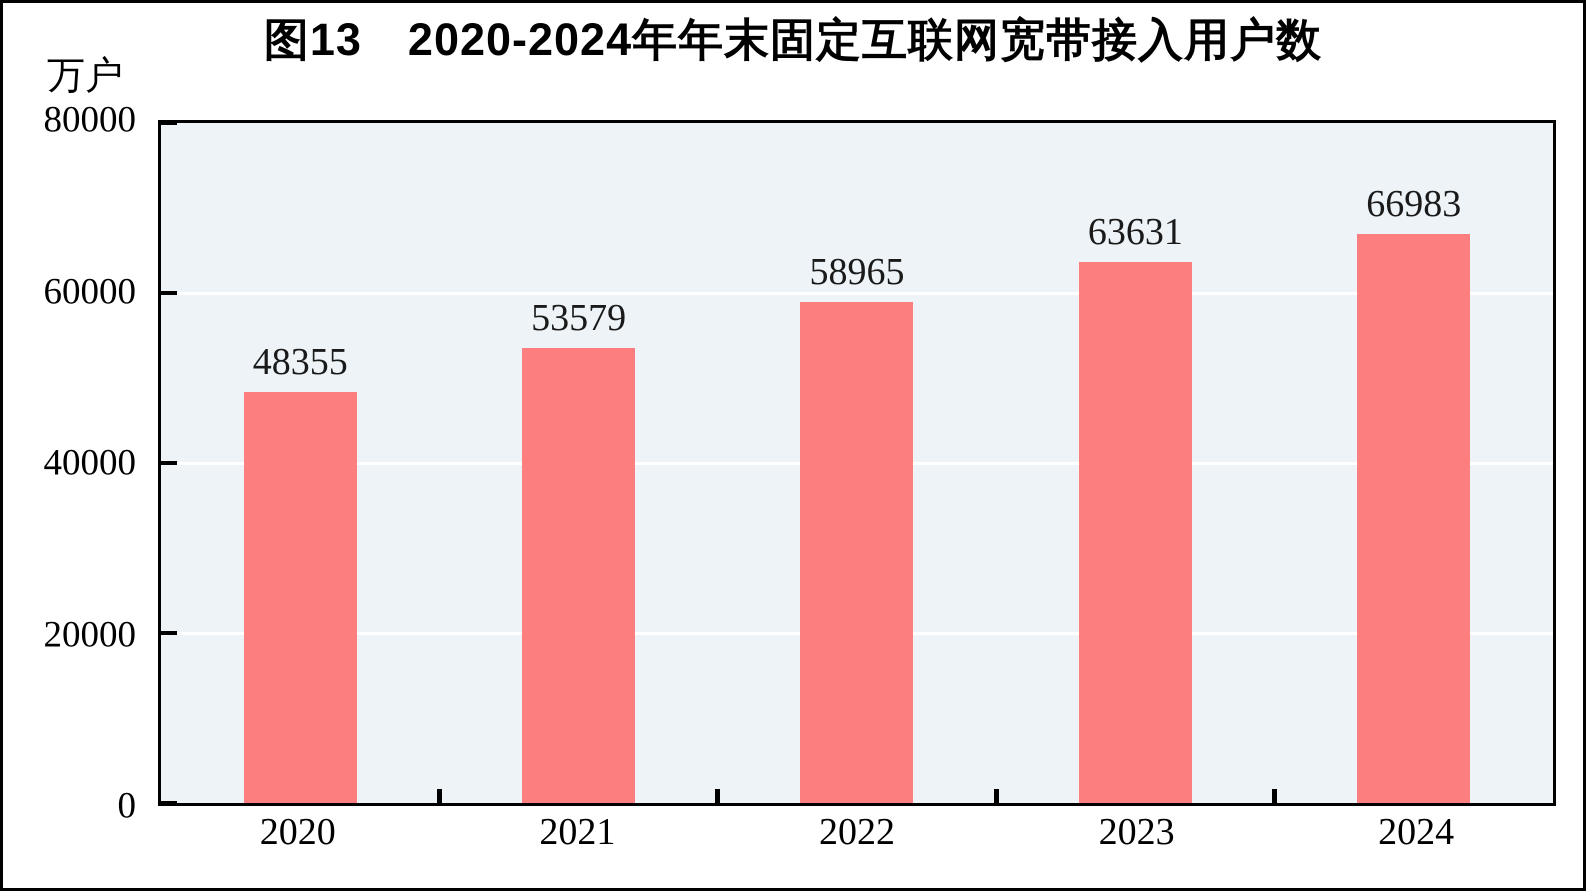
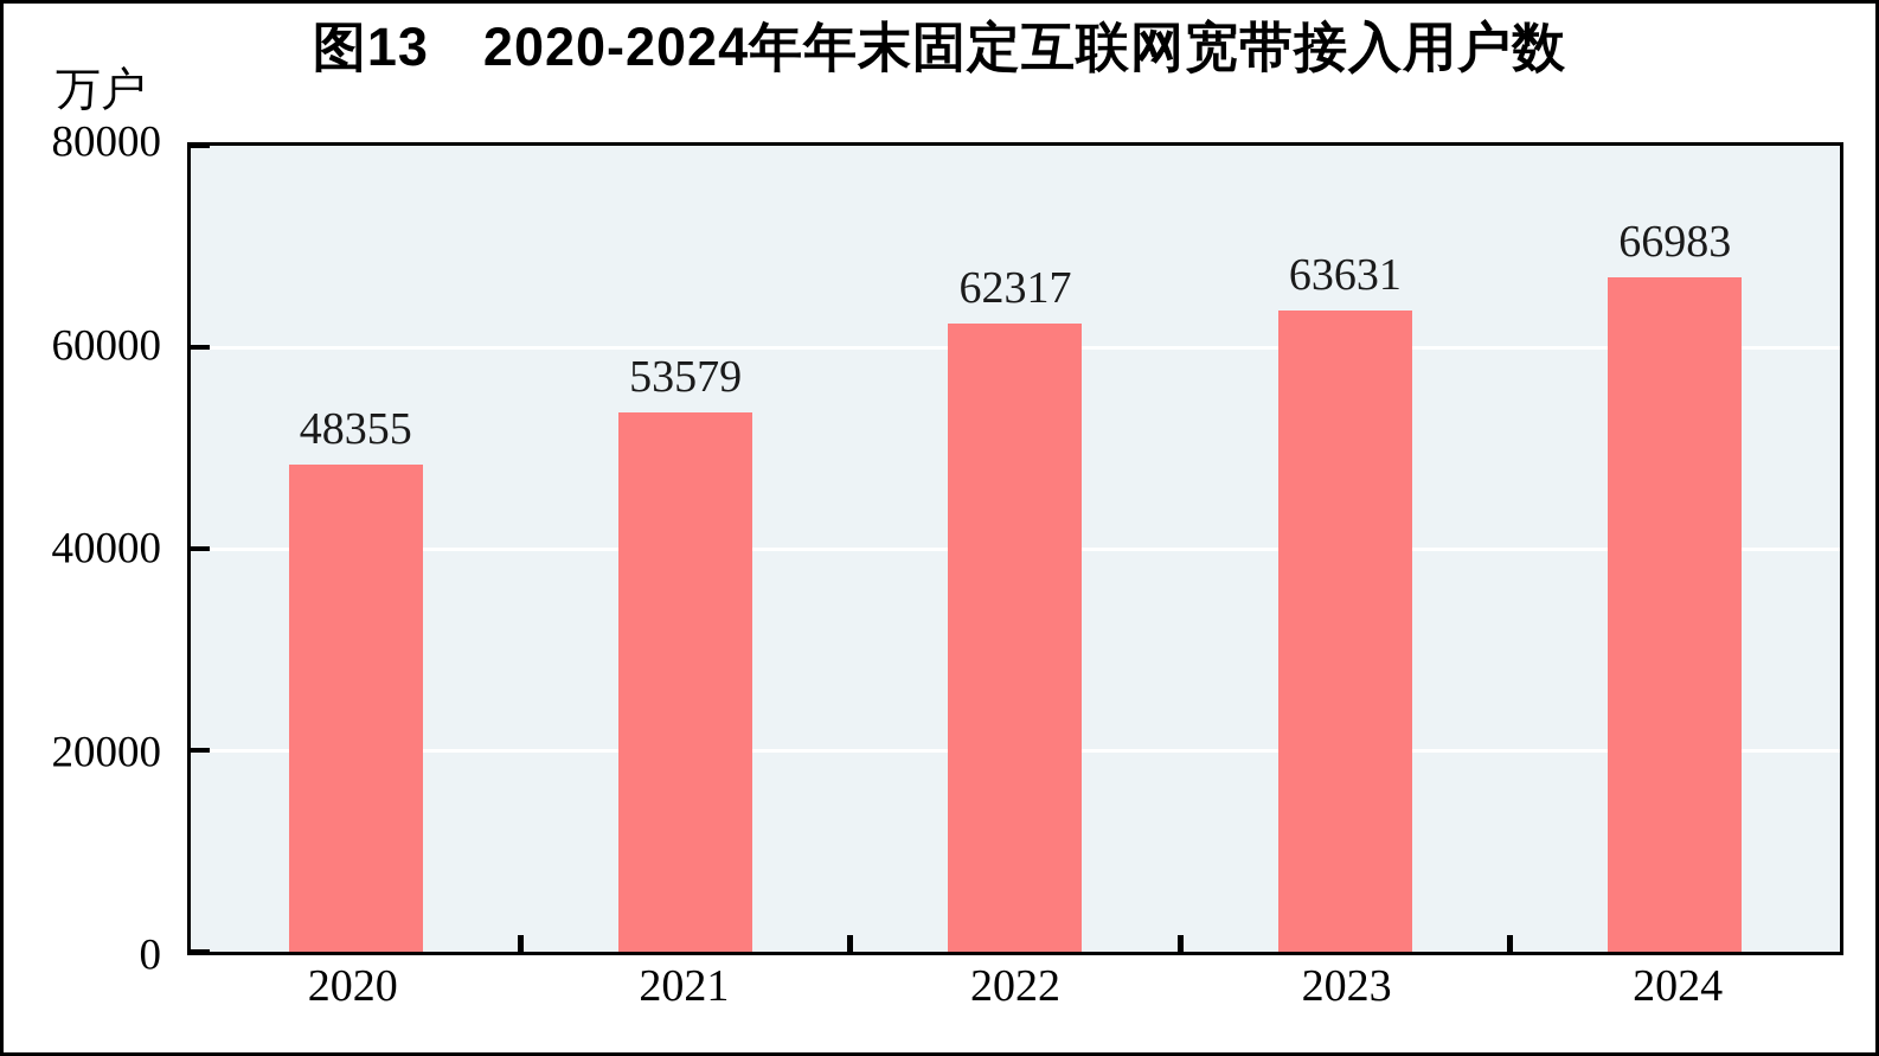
2022: 58965 -> 62317
